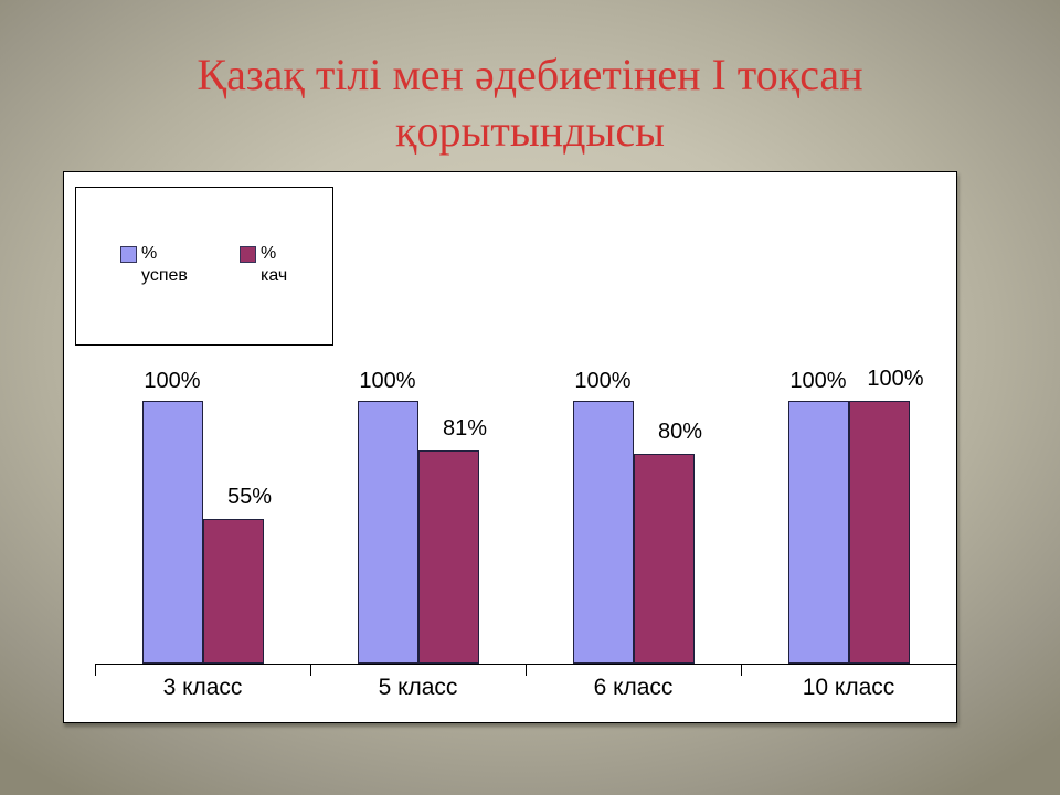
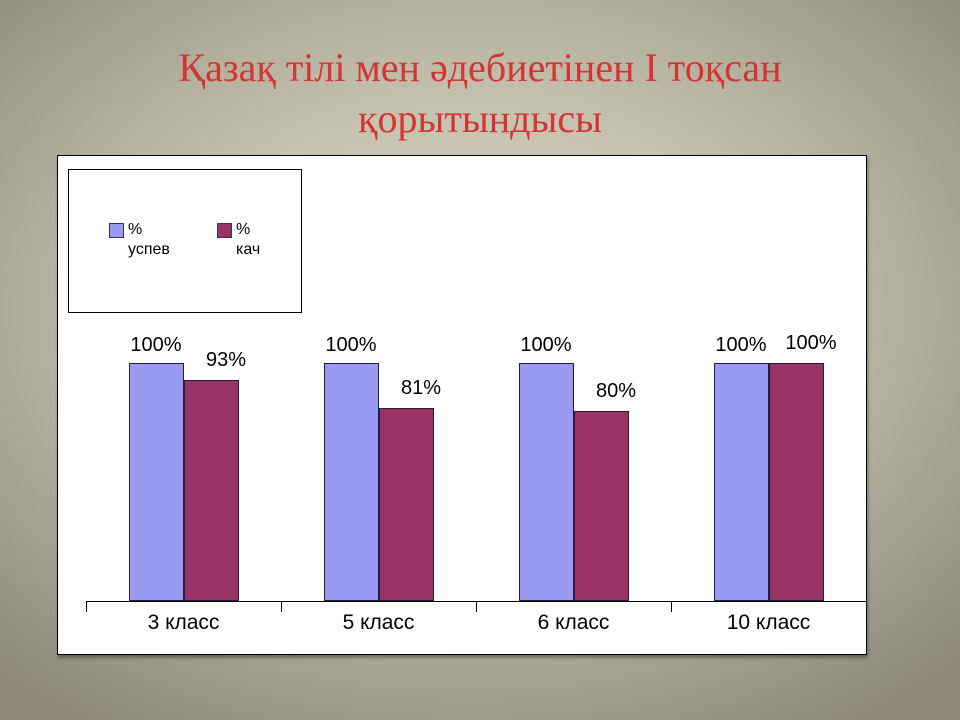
% кач/3 класс: 55% -> 93%
